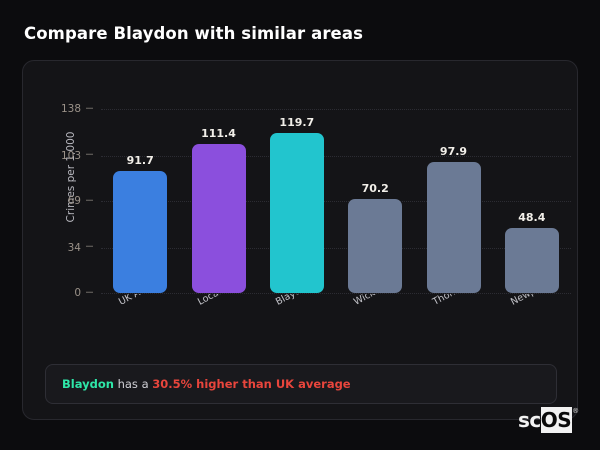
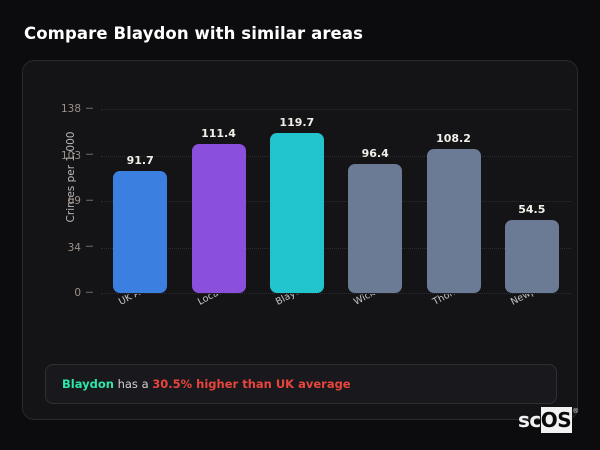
Wick (Arun): 70.2 -> 96.4
Thorne: 97.9 -> 108.2
Newport (T...: 48.4 -> 54.5
